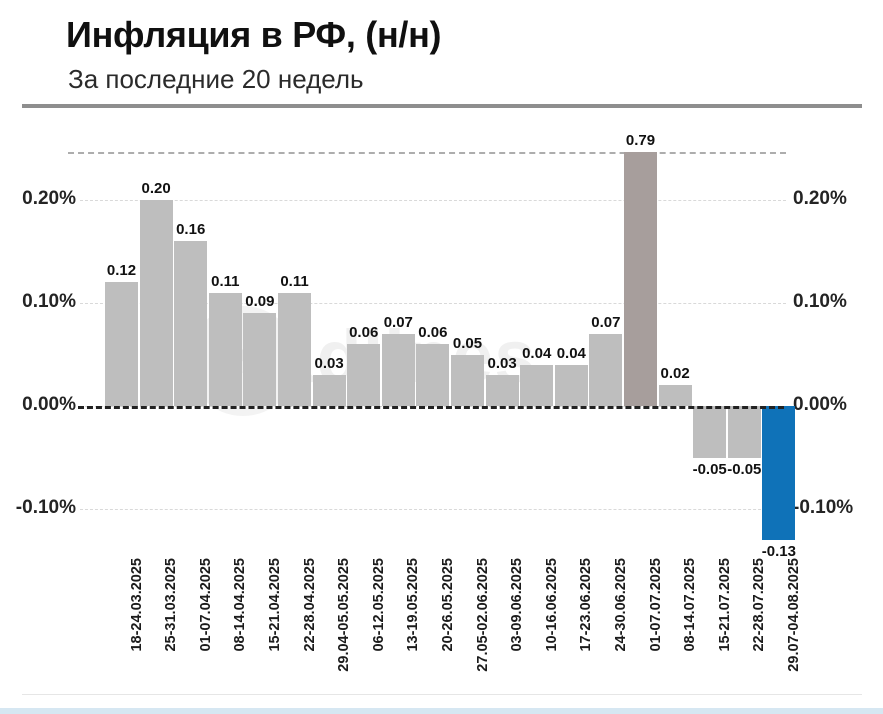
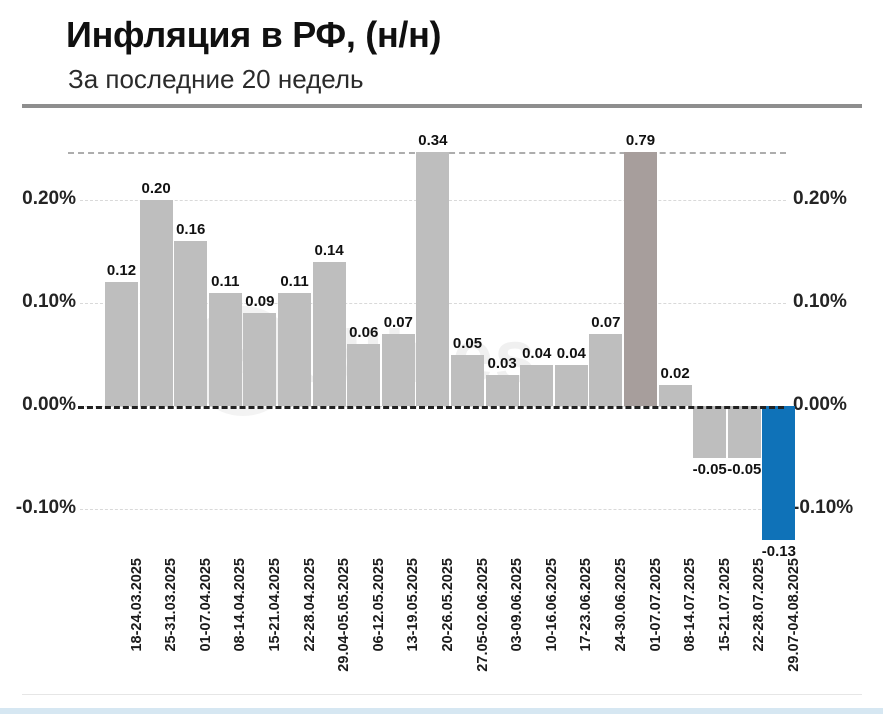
29.04-05.05.2025: 0.03 -> 0.14
20-26.05.2025: 0.06 -> 0.34
